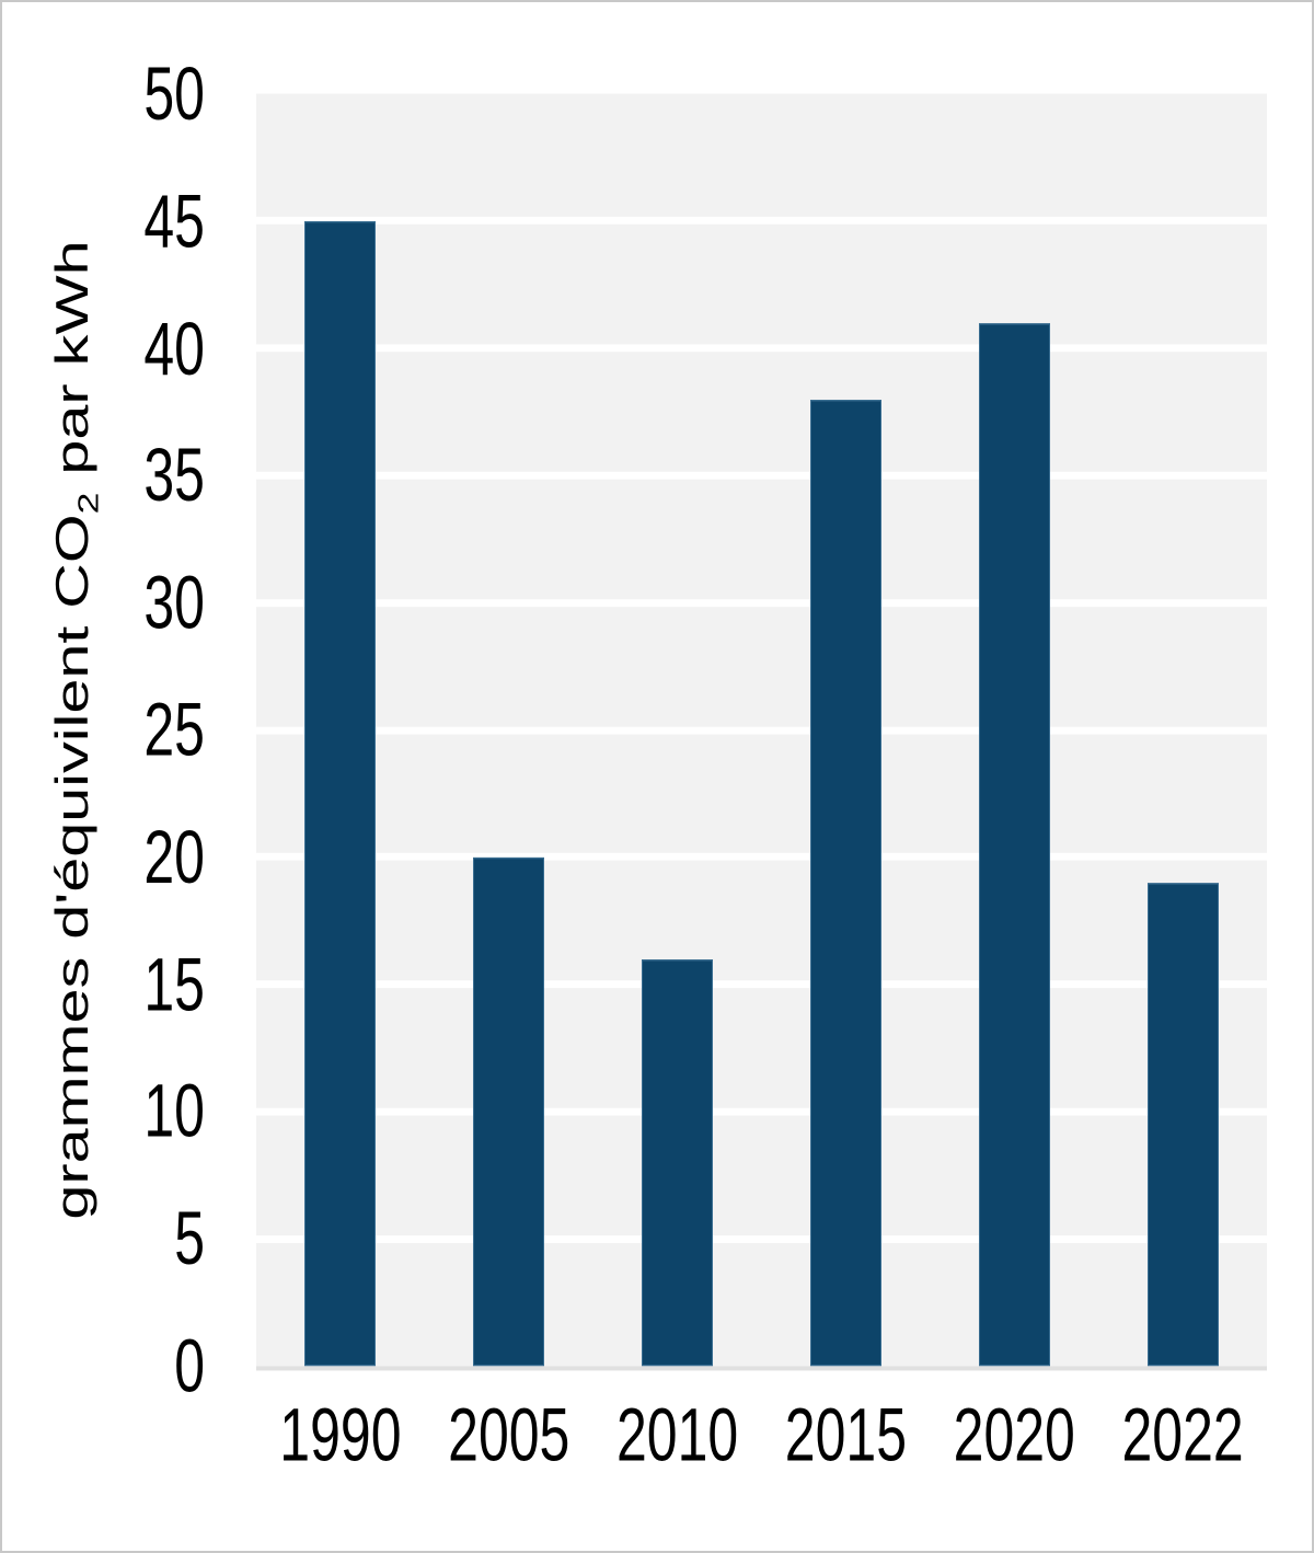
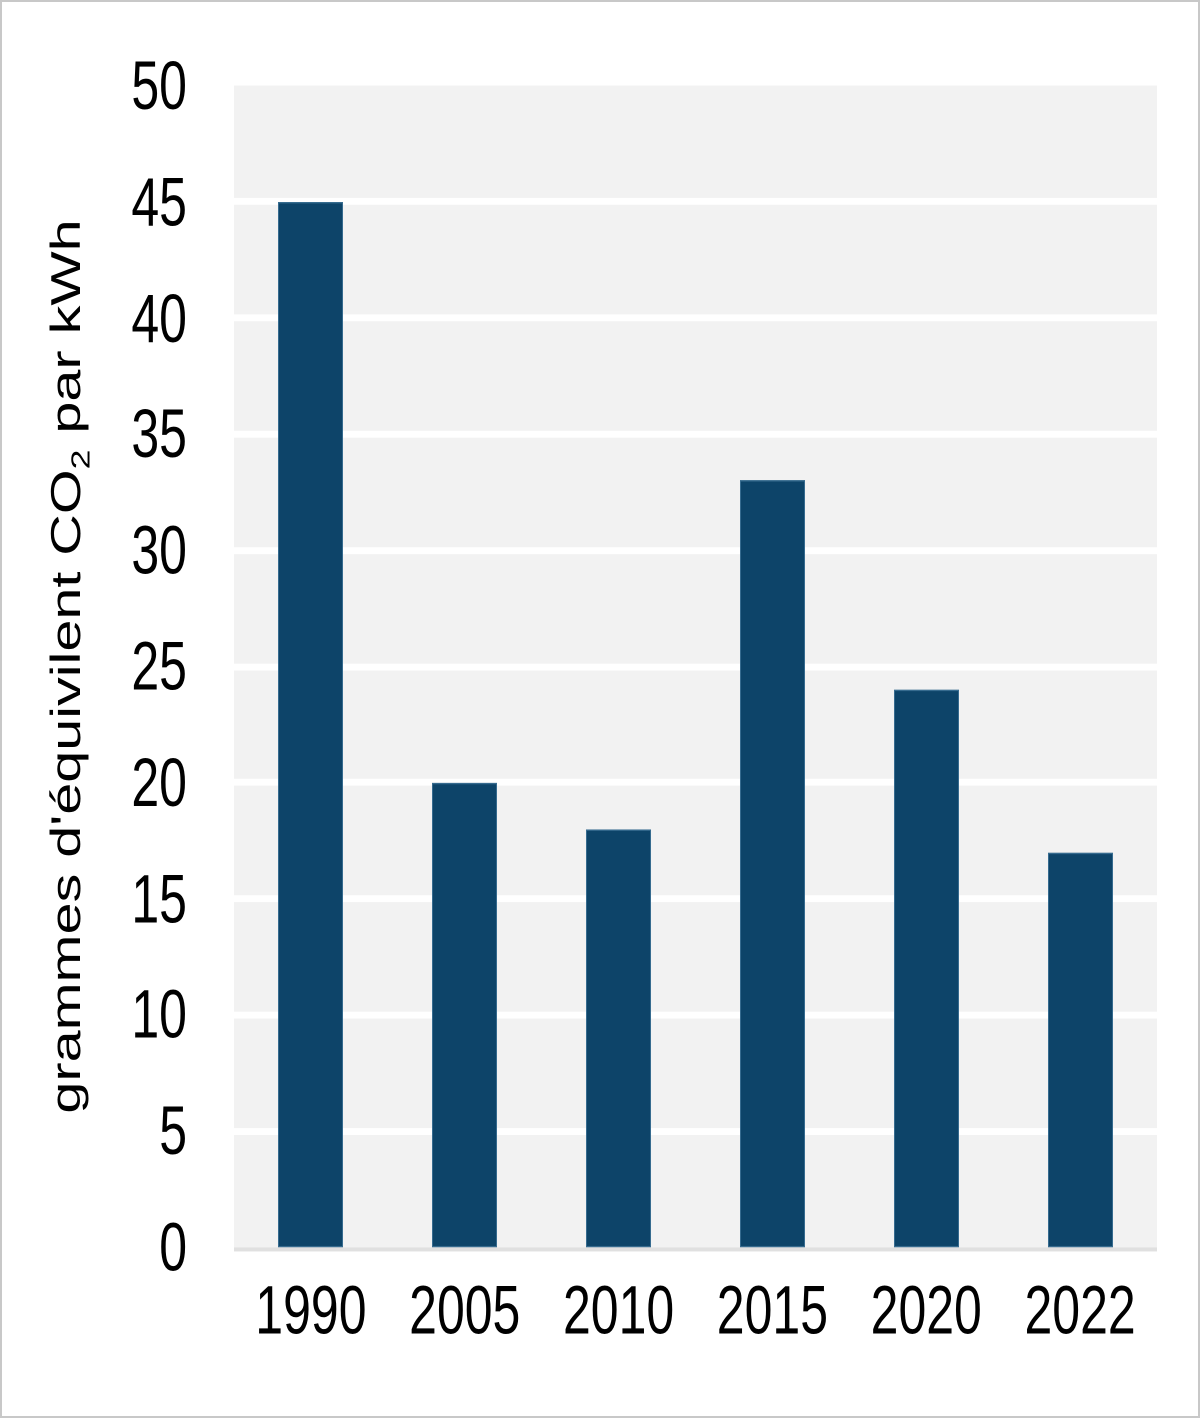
2010: 16 -> 18
2015: 38 -> 33
2020: 41 -> 24
2022: 19 -> 17
